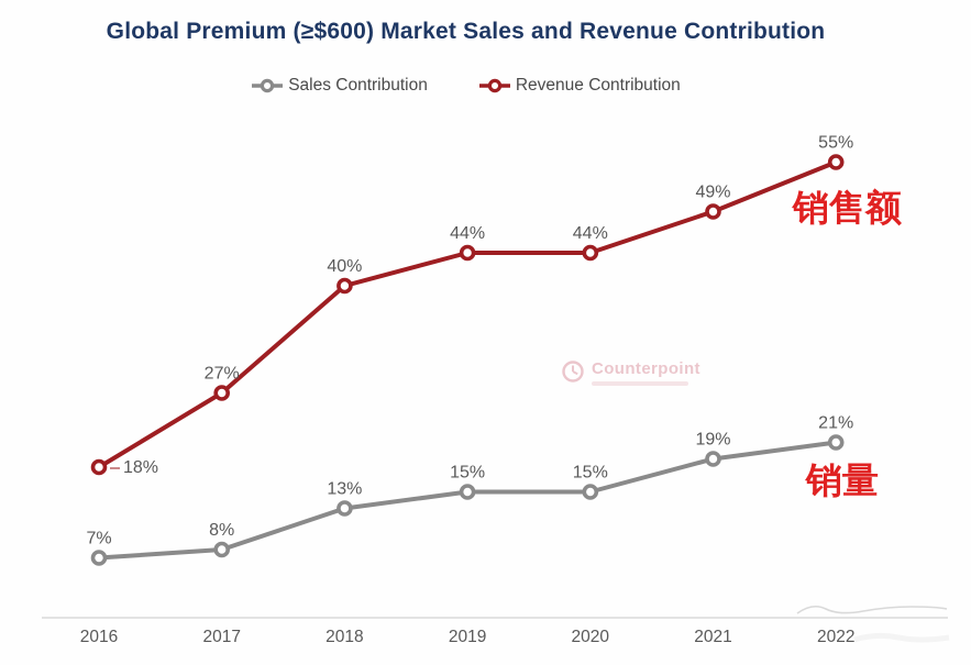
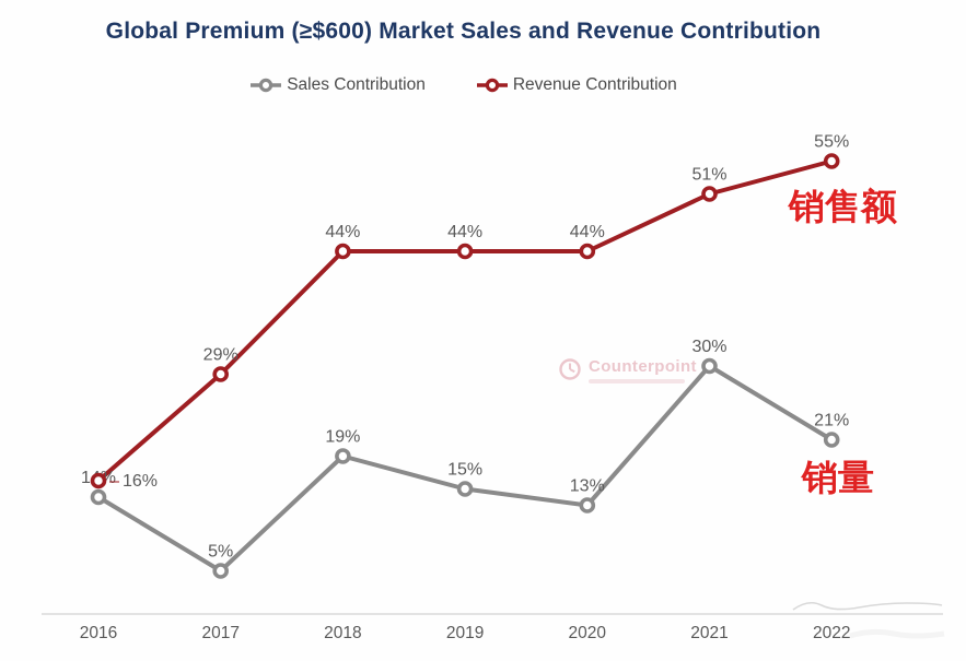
Sales Contribution/2016: 7% -> 14%
Revenue Contribution/2016: 18% -> 16%
Sales Contribution/2017: 8% -> 5%
Revenue Contribution/2017: 27% -> 29%
Sales Contribution/2018: 13% -> 19%
Revenue Contribution/2018: 40% -> 44%
Sales Contribution/2020: 15% -> 13%
Sales Contribution/2021: 19% -> 30%
Revenue Contribution/2021: 49% -> 51%
